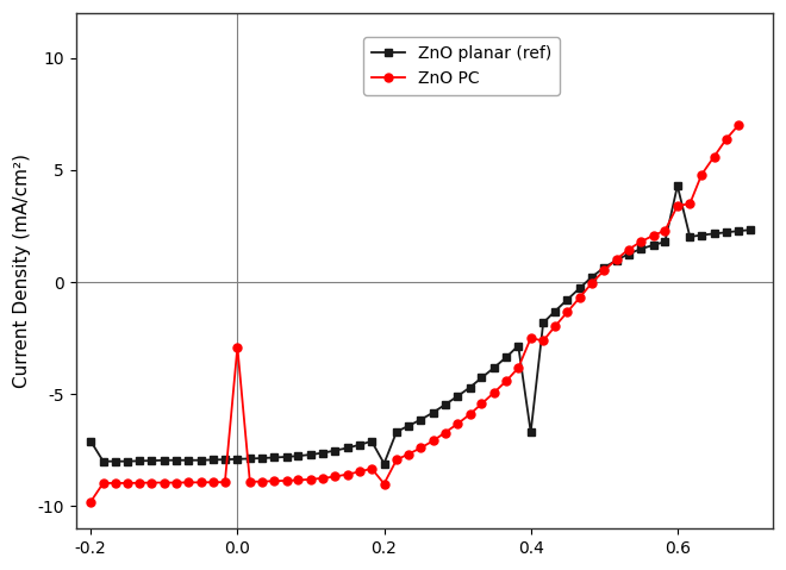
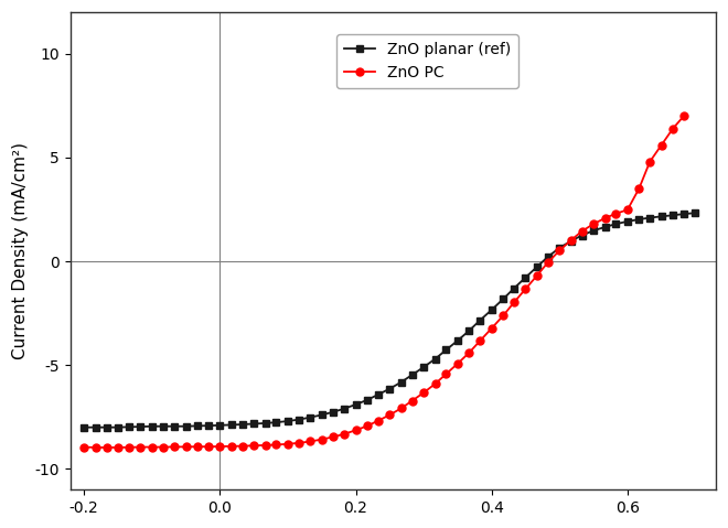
ZnO planar (ref)/-0.2: -7.1 -> -8.0
ZnO PC/-0.2: -9.8 -> -8.9
ZnO PC/0.0: -2.9 -> -8.9
ZnO planar (ref)/0.2: -8.1 -> -6.9
ZnO PC/0.2: -9.0 -> -8.1
ZnO planar (ref)/0.4: -6.7 -> -2.3
ZnO PC/0.4: -2.5 -> -3.2
ZnO planar (ref)/0.6: 4.3 -> 1.9
ZnO PC/0.6: 3.4 -> 2.5
